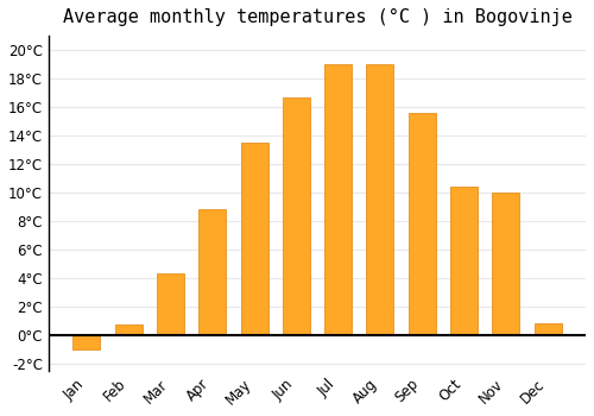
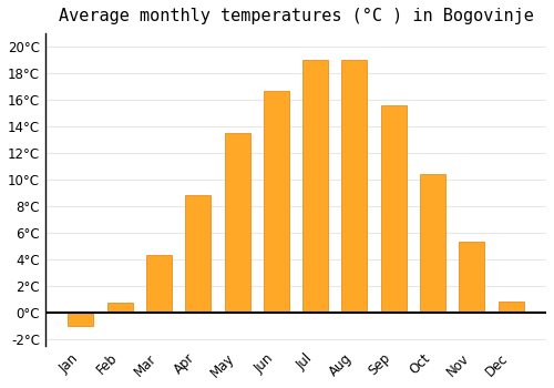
Nov: 10.0°C -> 5.3°C
